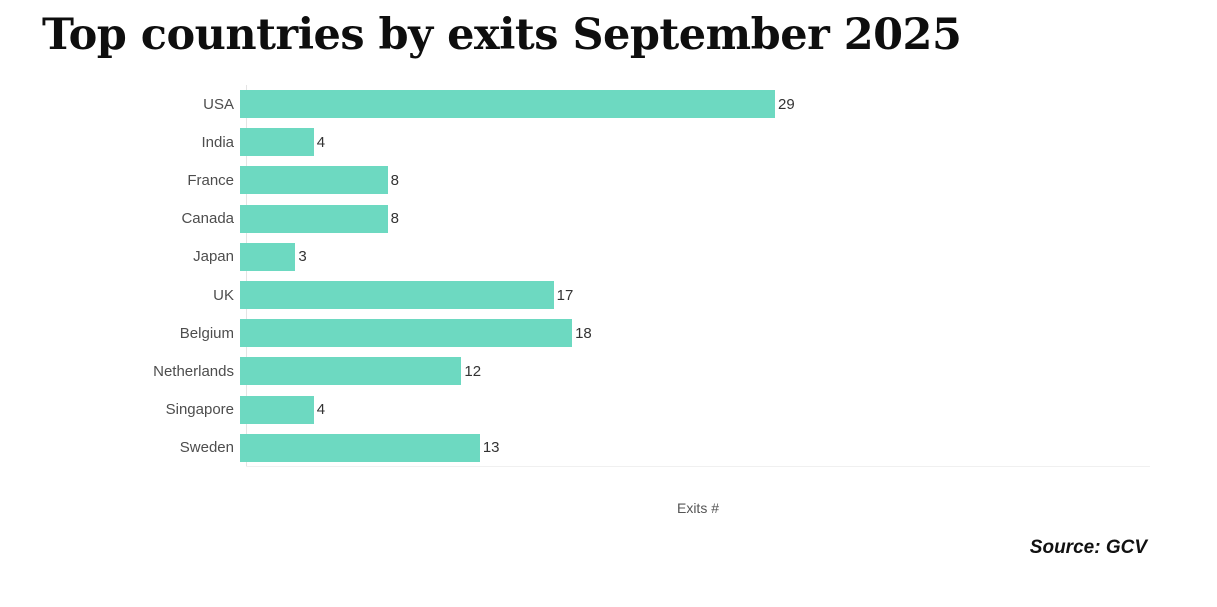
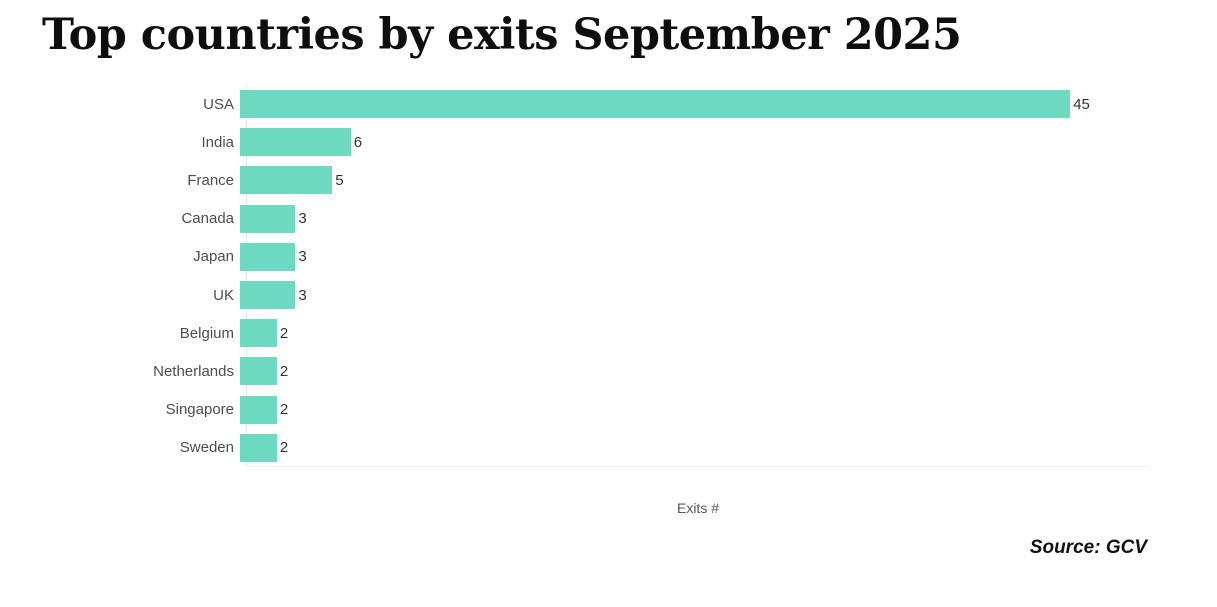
USA: 29 -> 45
India: 4 -> 6
France: 8 -> 5
Canada: 8 -> 3
UK: 17 -> 3
Belgium: 18 -> 2
Netherlands: 12 -> 2
Singapore: 4 -> 2
Sweden: 13 -> 2
